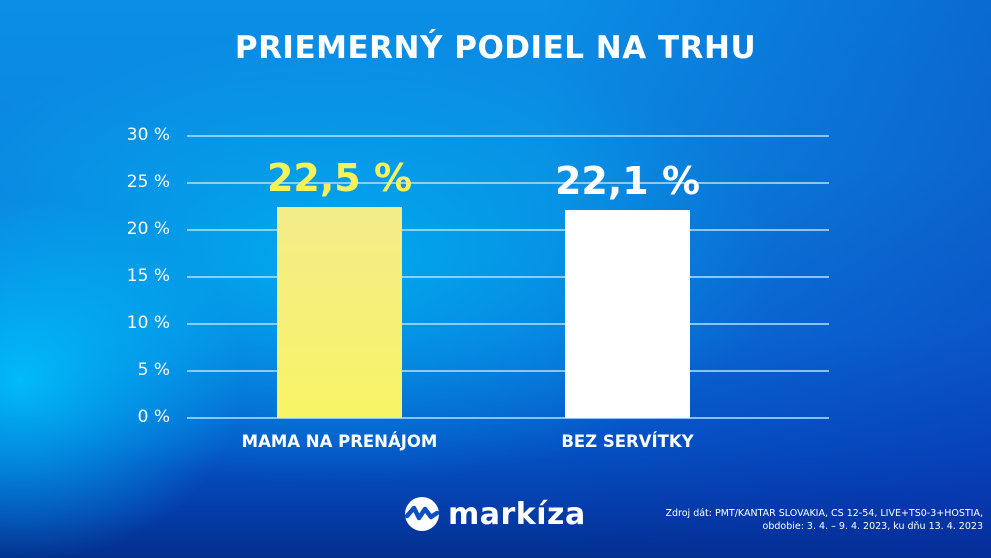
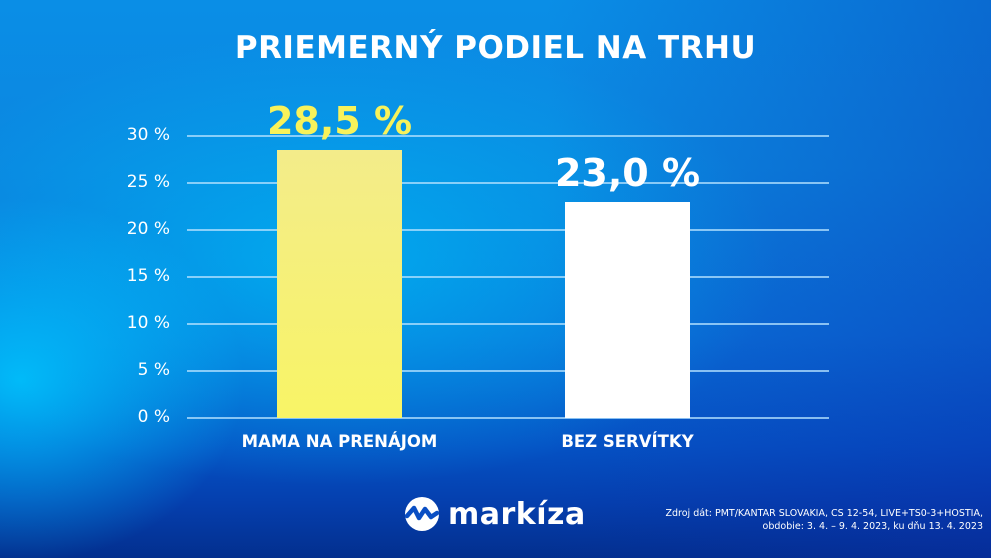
MAMA NA PRENÁJOM: 22,5 -> 28,5
BEZ SERVÍTKY: 22,1 -> 23,0
